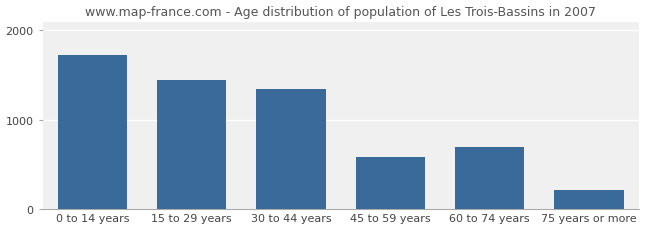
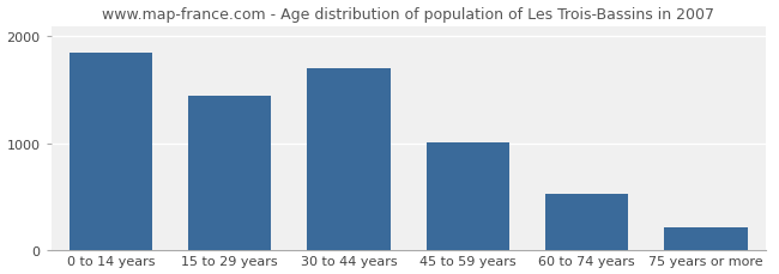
0 to 14 years: 1720 -> 1850
30 to 44 years: 1340 -> 1700
45 to 59 years: 580 -> 1010
60 to 74 years: 700 -> 530
